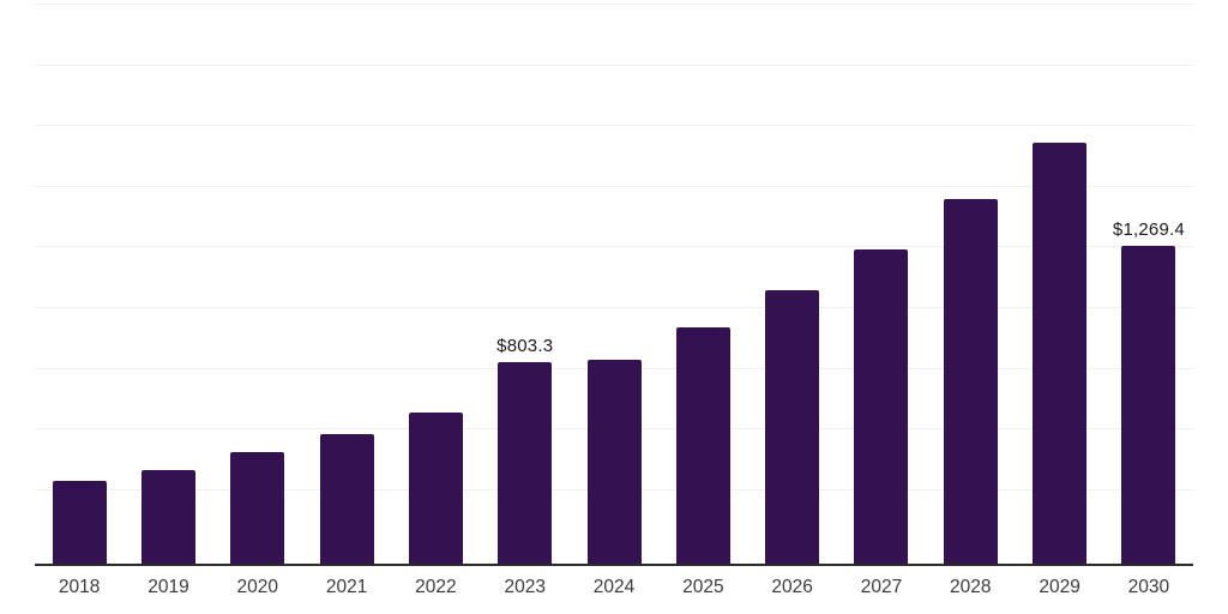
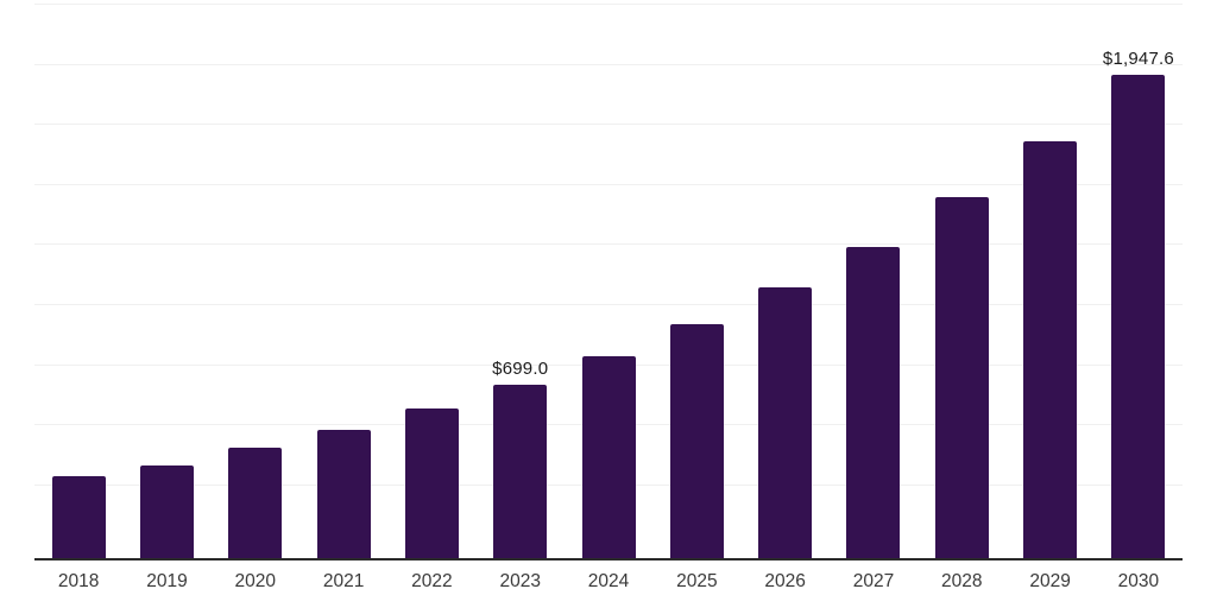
2023: $803.3 -> $699.0
2030: $1,269.4 -> $1,947.6
